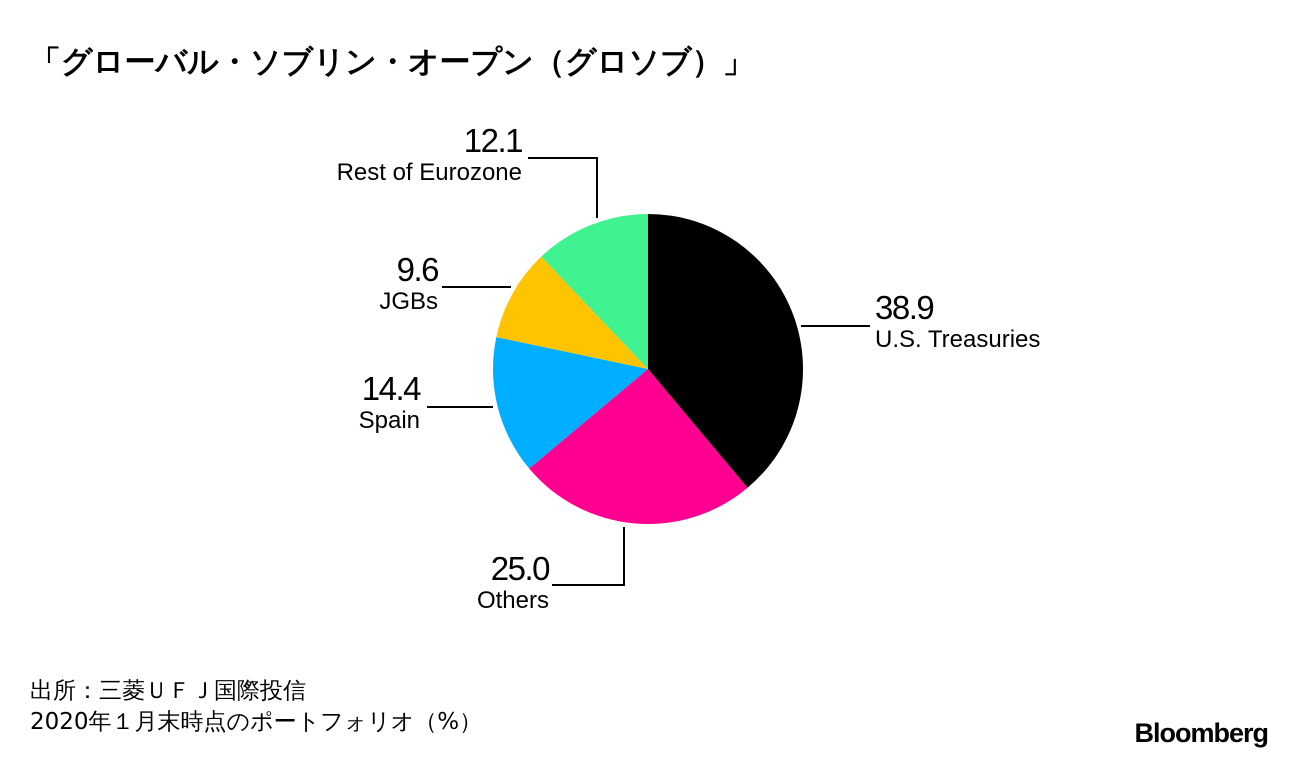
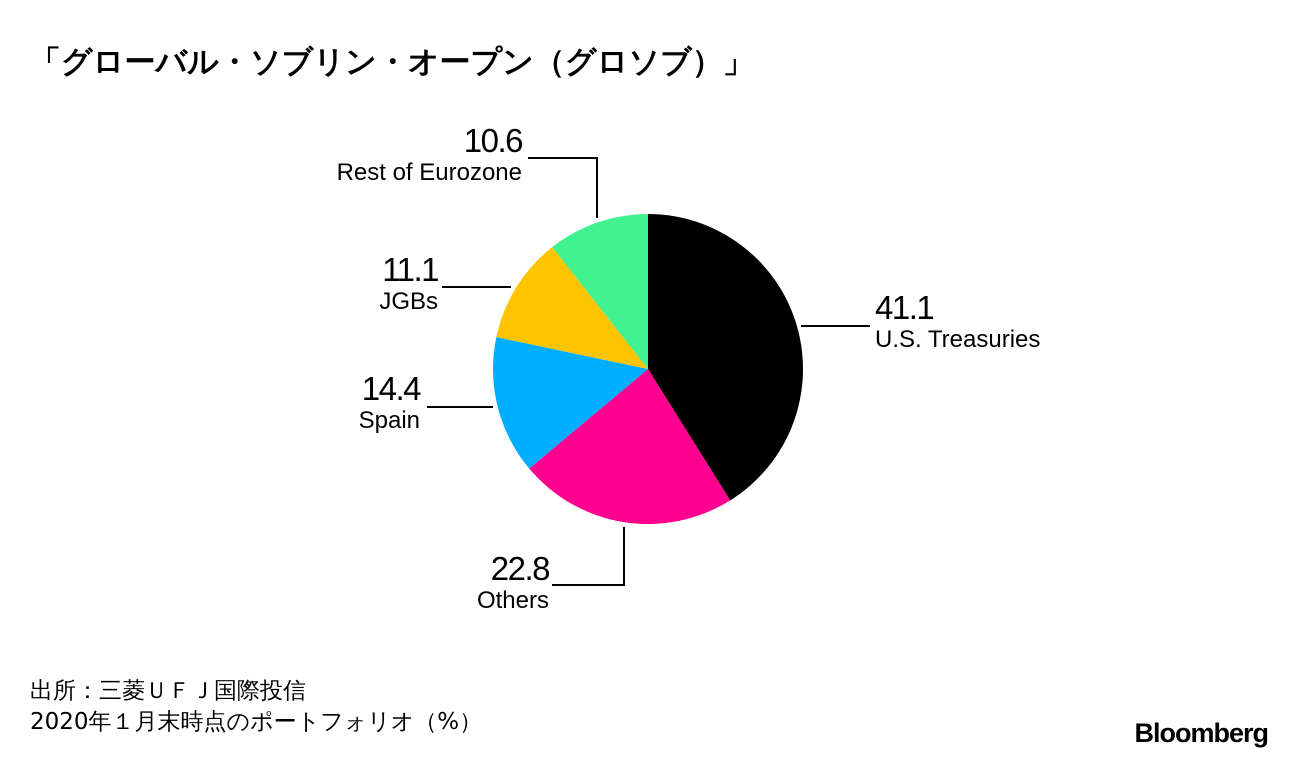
U.S. Treasuries: 38.9 -> 41.1
Others: 25.0 -> 22.8
JGBs: 9.6 -> 11.1
Rest of Eurozone: 12.1 -> 10.6
